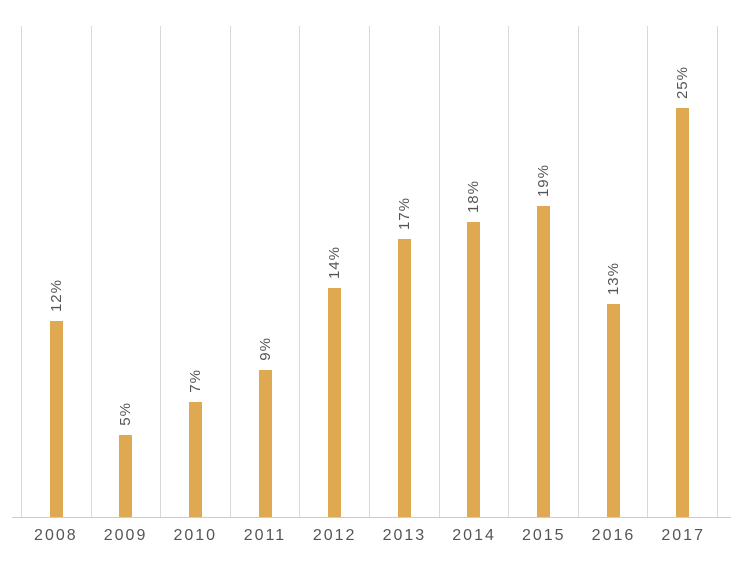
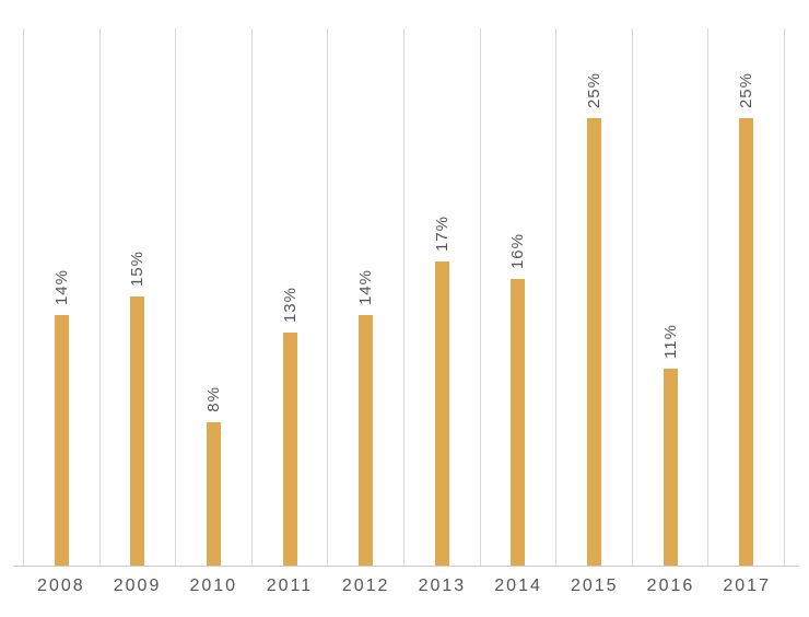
2008: 12% -> 14%
2009: 5% -> 15%
2010: 7% -> 8%
2011: 9% -> 13%
2014: 18% -> 16%
2015: 19% -> 25%
2016: 13% -> 11%
